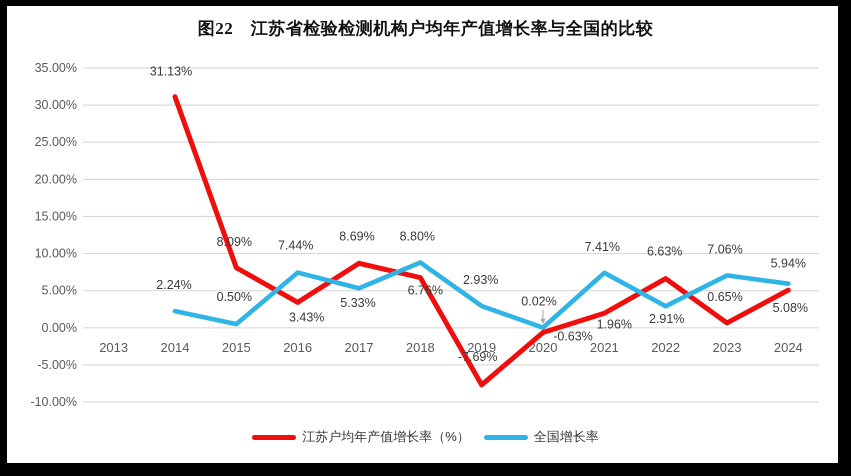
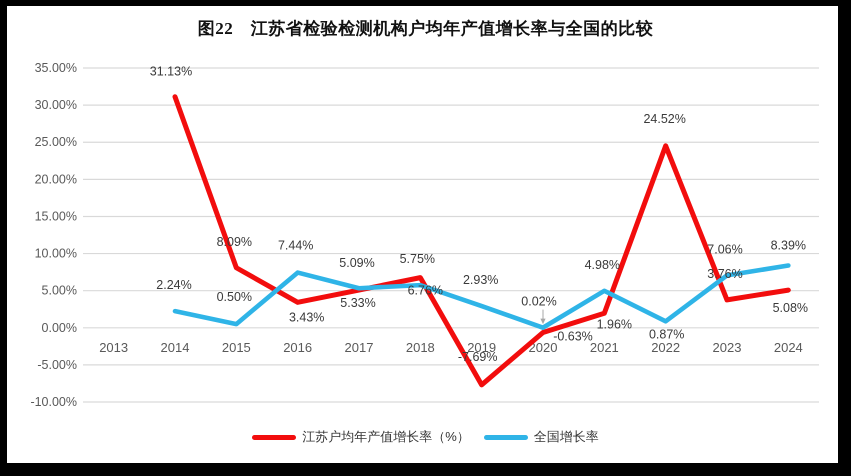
江苏户均年产值增长率（%）/2017: 8.69% -> 5.09%
全国增长率/2018: 8.80% -> 5.75%
全国增长率/2021: 7.41% -> 4.98%
江苏户均年产值增长率（%）/2022: 6.63% -> 24.52%
全国增长率/2022: 2.91% -> 0.87%
江苏户均年产值增长率（%）/2023: 0.65% -> 3.76%
全国增长率/2024: 5.94% -> 8.39%
